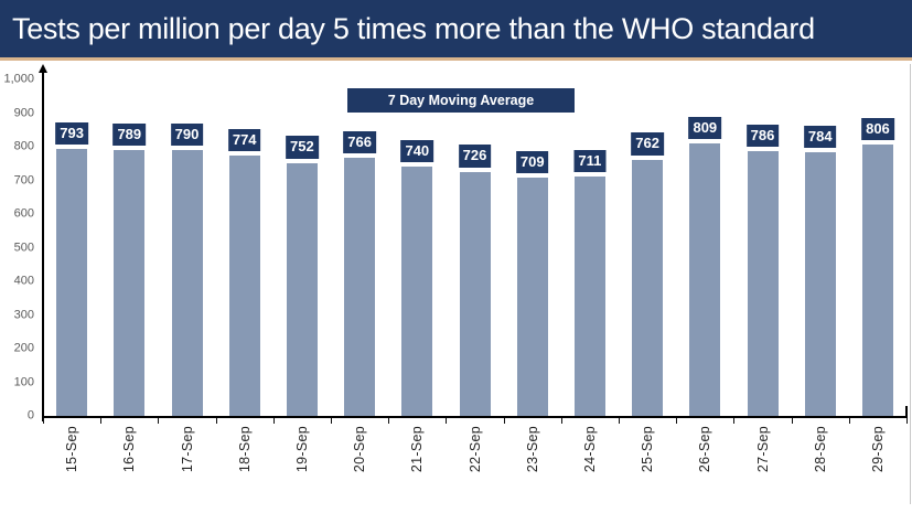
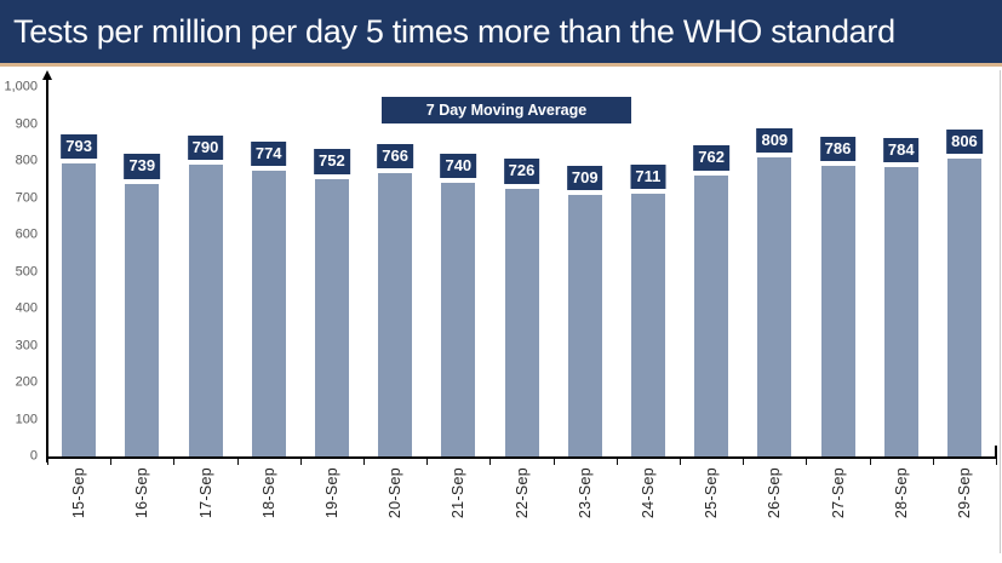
16-Sep: 789 -> 739
